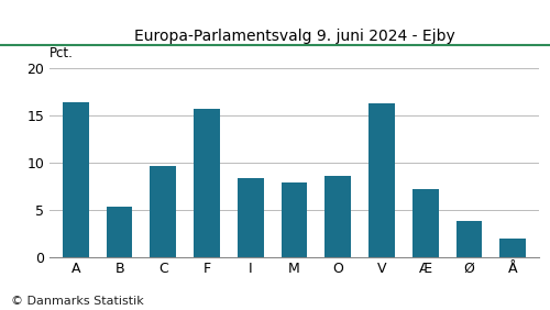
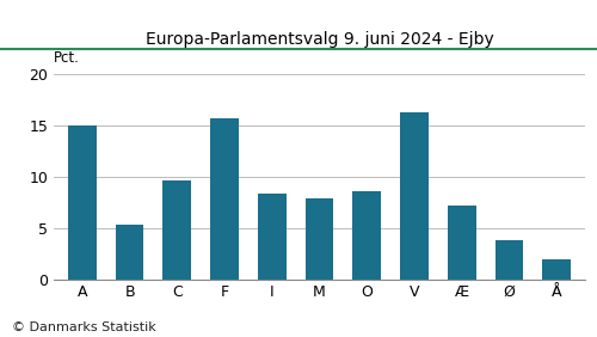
A: 16.4 -> 15.0
